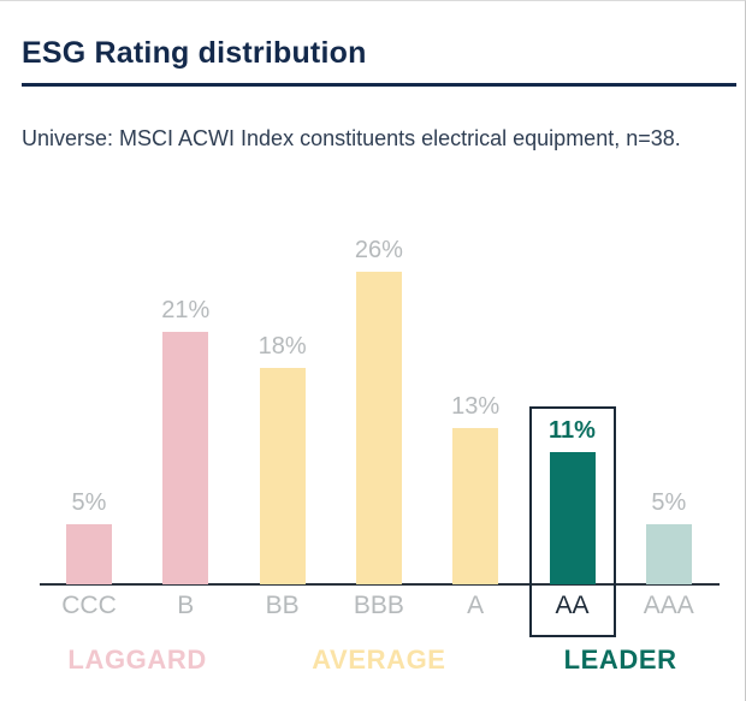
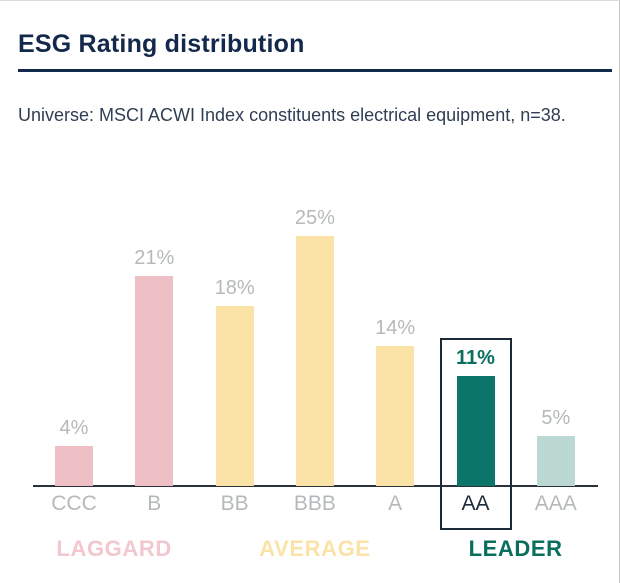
CCC: 5% -> 4%
BBB: 26% -> 25%
A: 13% -> 14%
